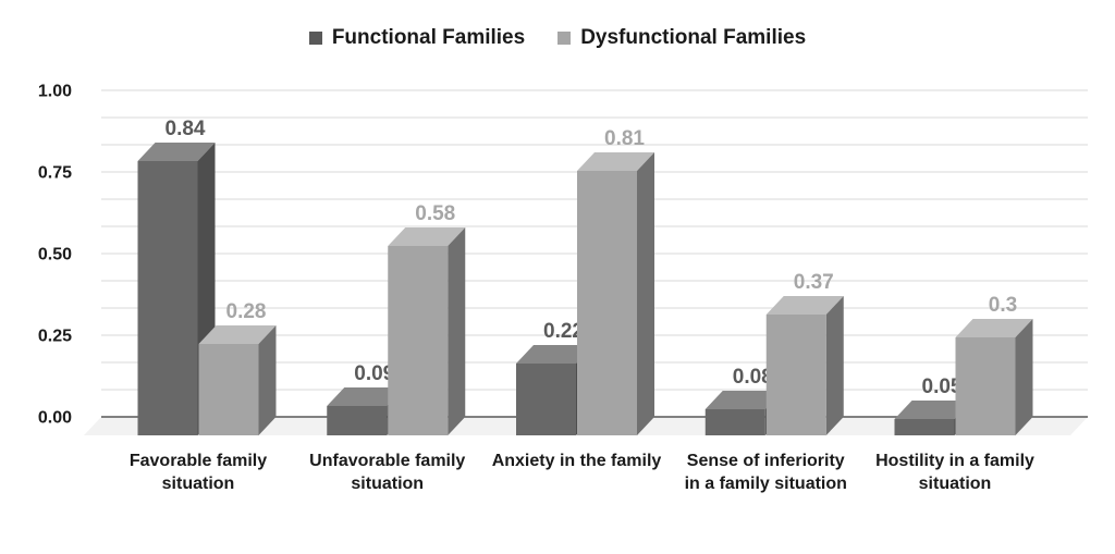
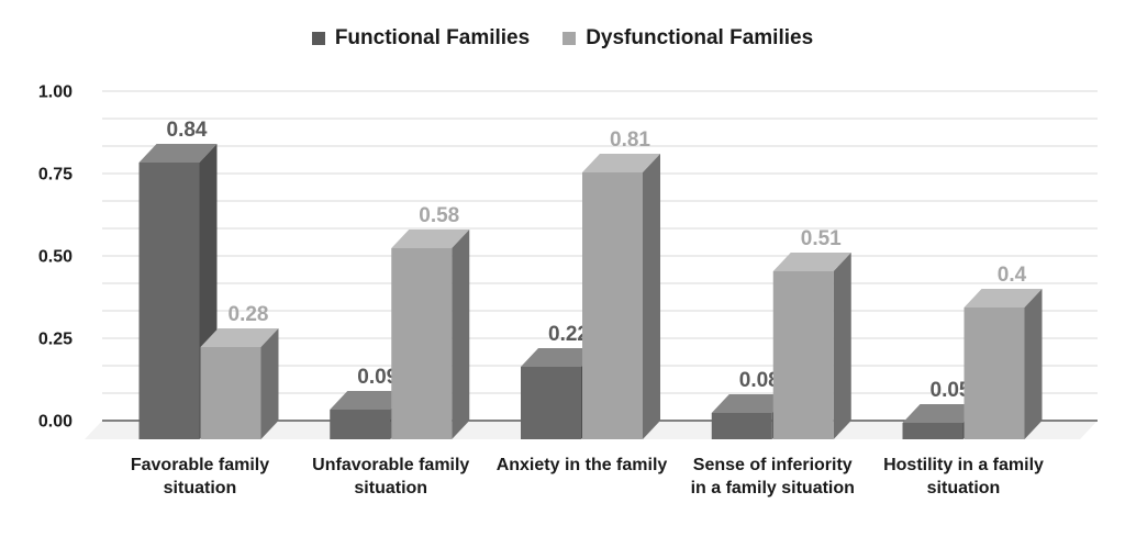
Dysfunctional Families/Sense of inferiority in a family situation: 0.37 -> 0.51
Dysfunctional Families/Hostility in a family situation: 0.3 -> 0.4
